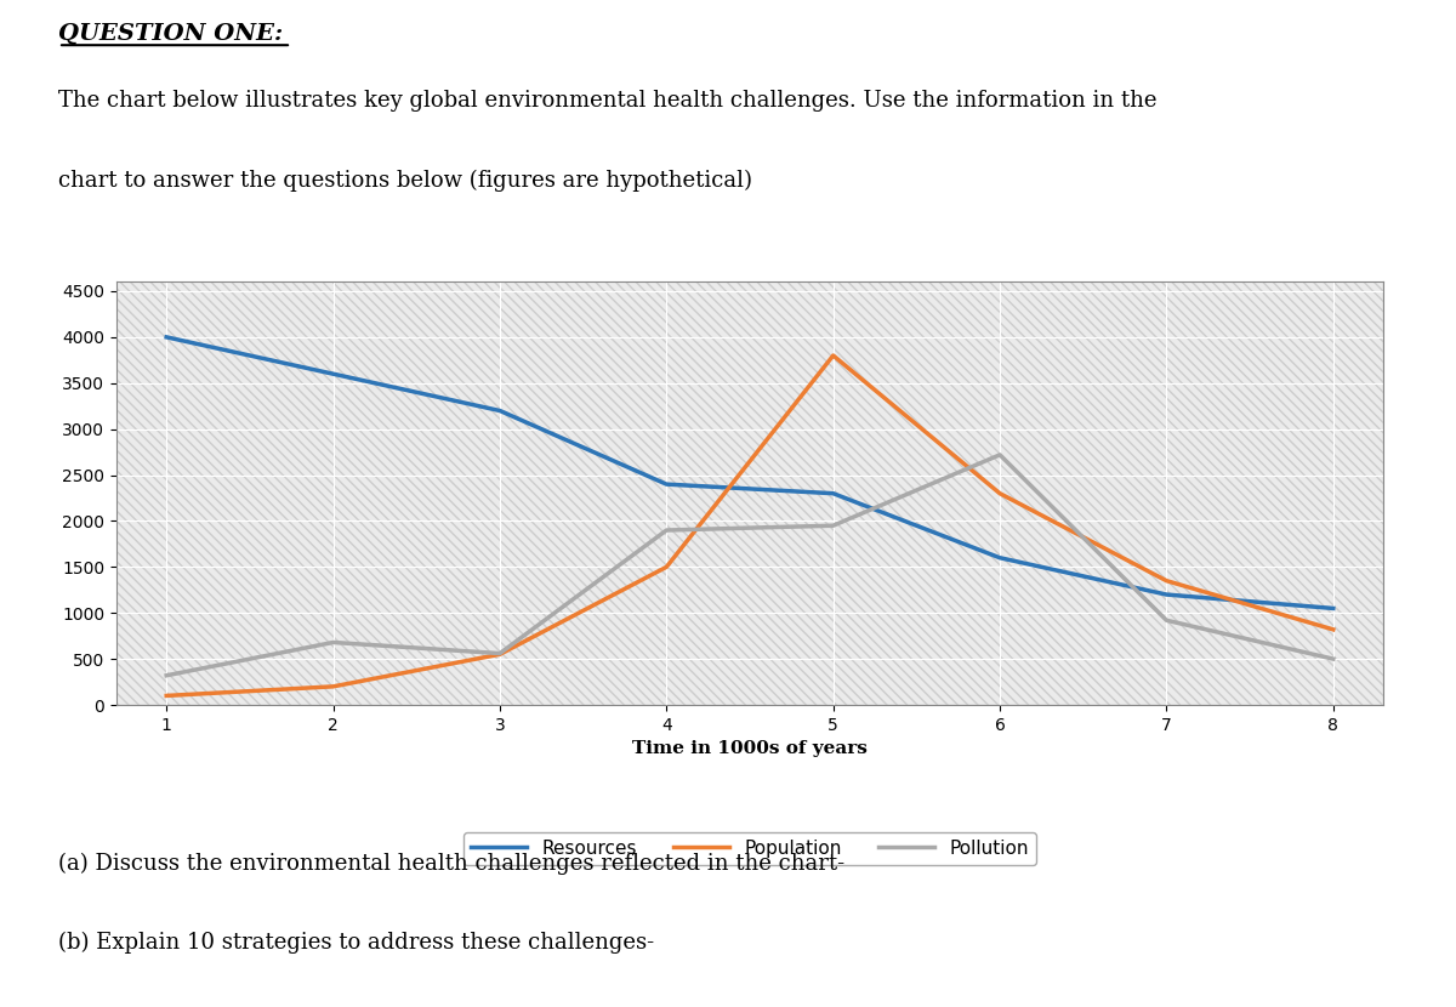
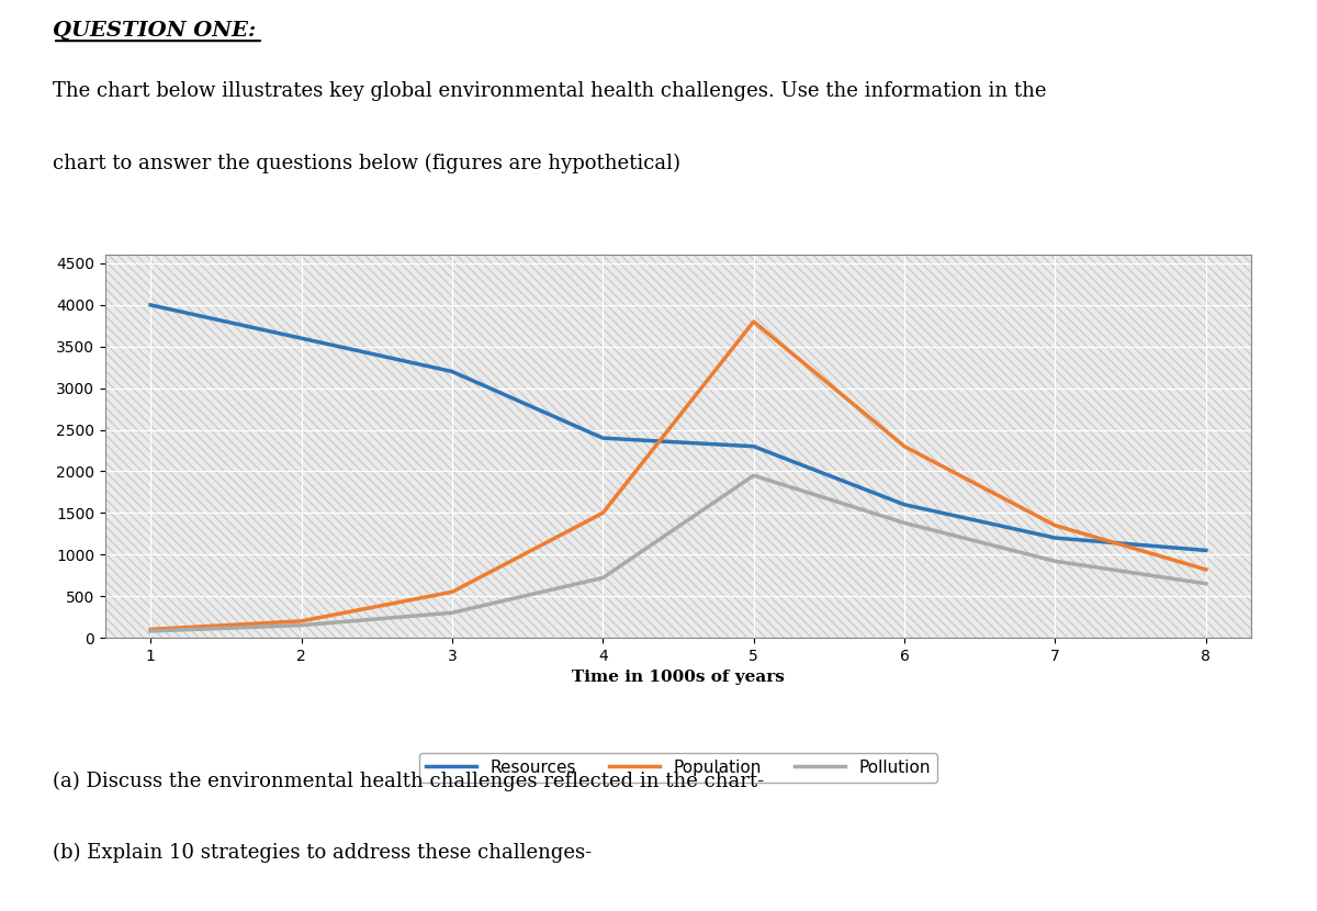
Pollution/1: 320 -> 80
Pollution/2: 680 -> 150
Pollution/3: 560 -> 300
Pollution/4: 1900 -> 720
Pollution/6: 2720 -> 1380
Pollution/8: 500 -> 650
